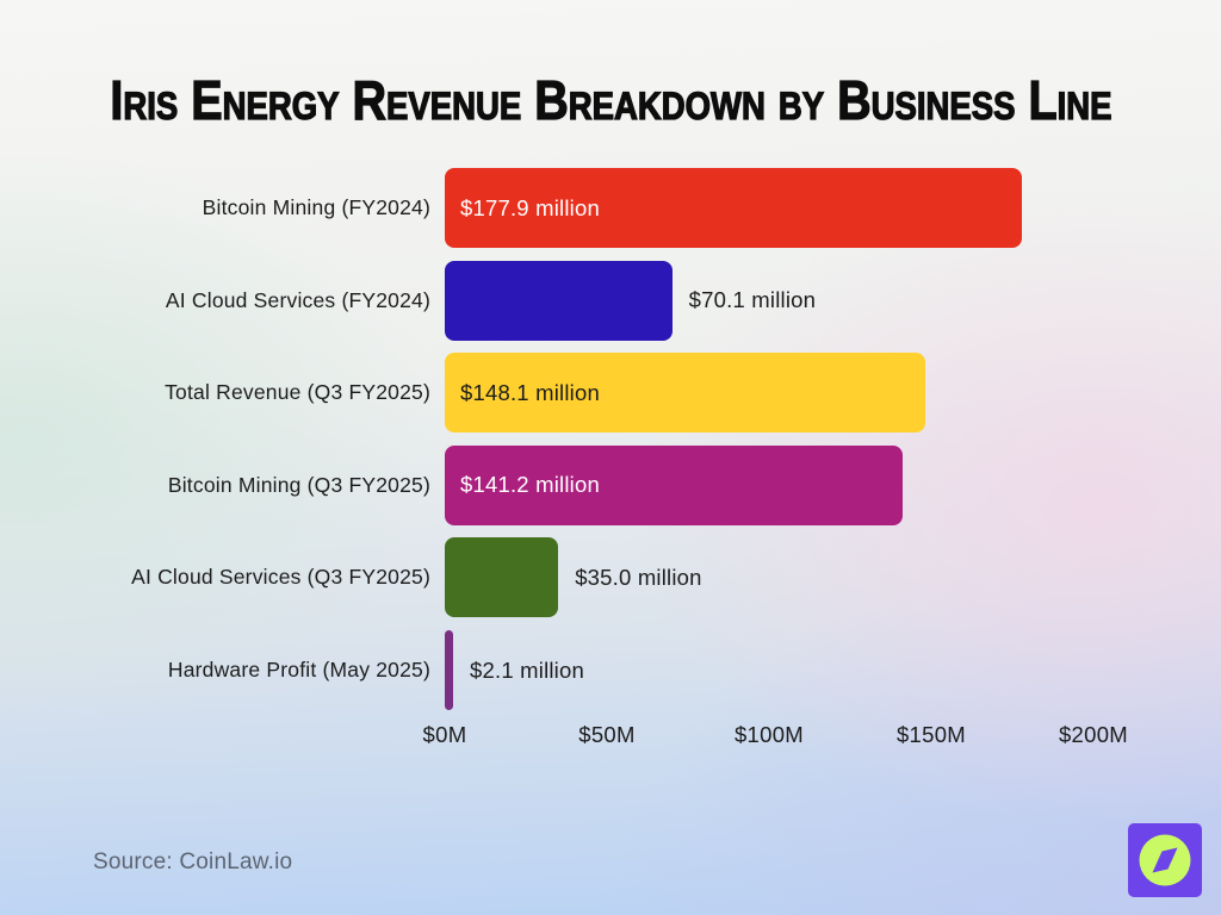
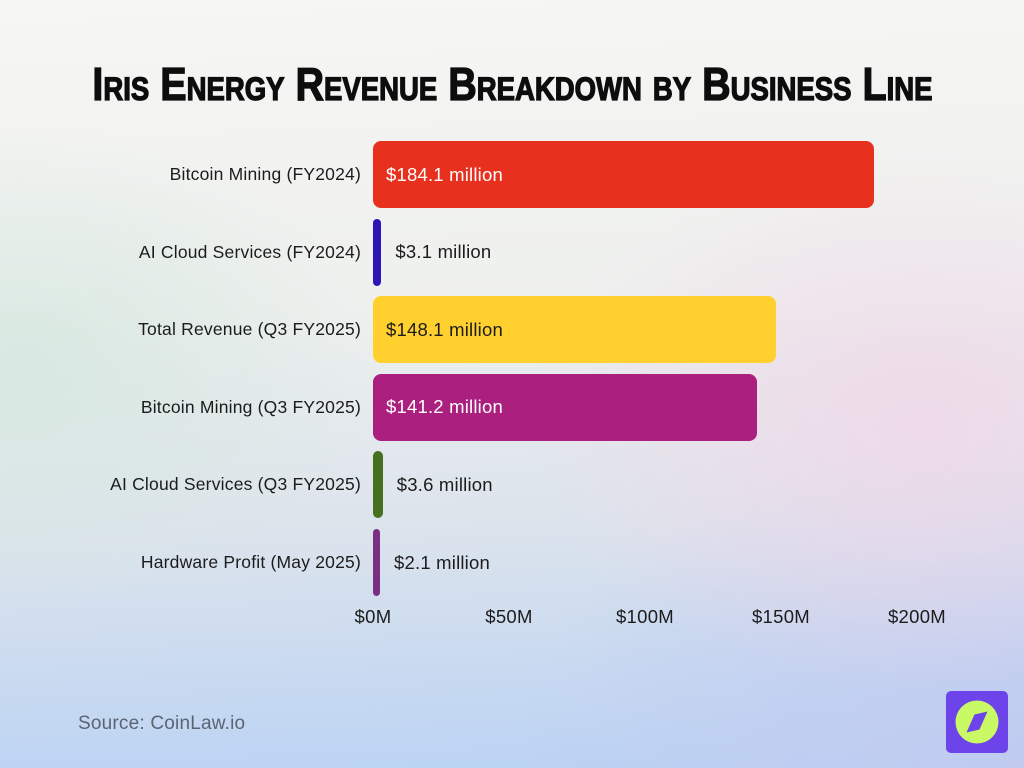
Bitcoin Mining (FY2024): $177.9 -> $184.1
AI Cloud Services (FY2024): $70.1 -> $3.1
AI Cloud Services (Q3 FY2025): $35.0 -> $3.6
